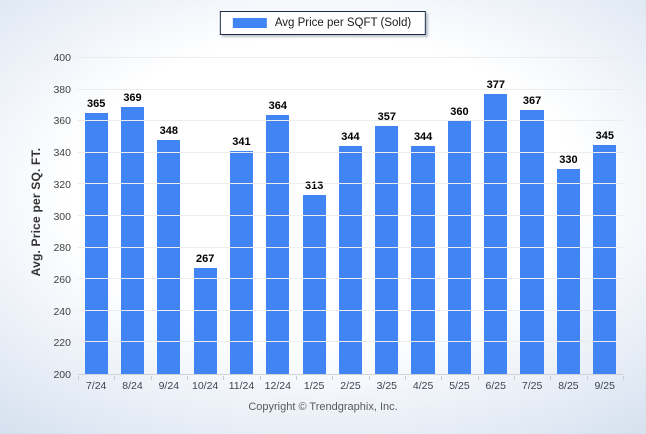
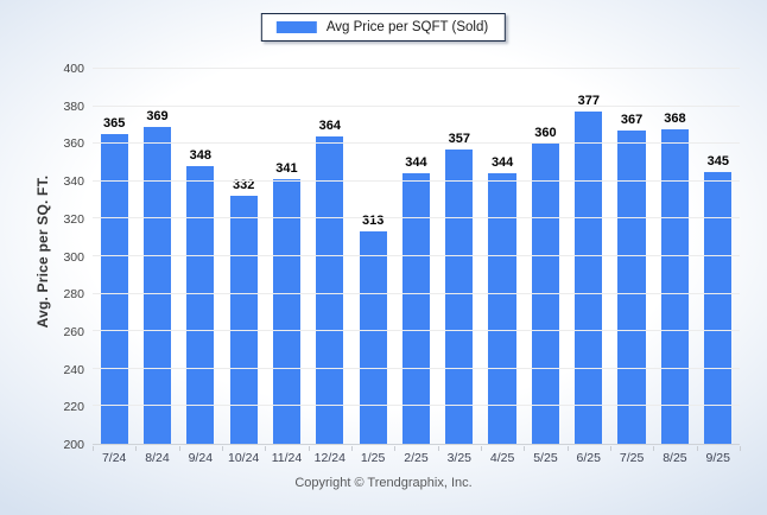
10/24: 267 -> 332
8/25: 330 -> 368
